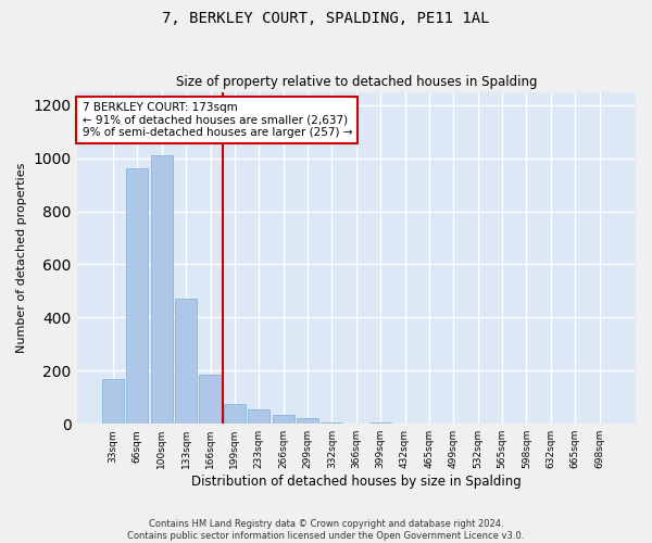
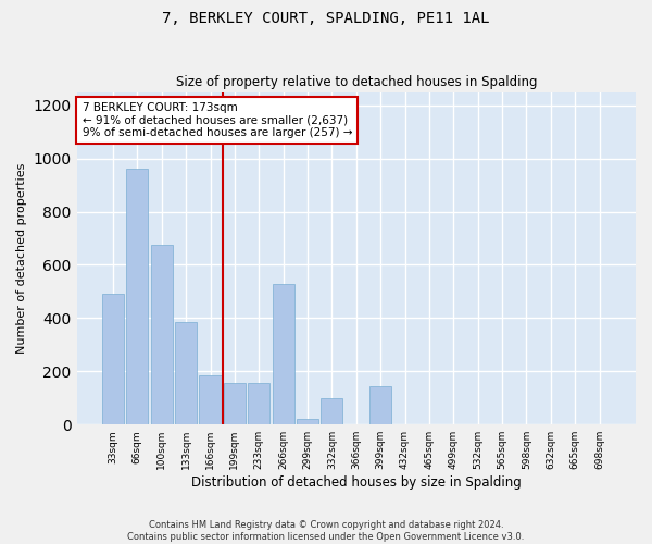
33sqm: 170 -> 490
100sqm: 1010 -> 675
133sqm: 470 -> 385
199sqm: 75 -> 155
233sqm: 55 -> 155
266sqm: 35 -> 530
332sqm: 5 -> 100
399sqm: 5 -> 145
